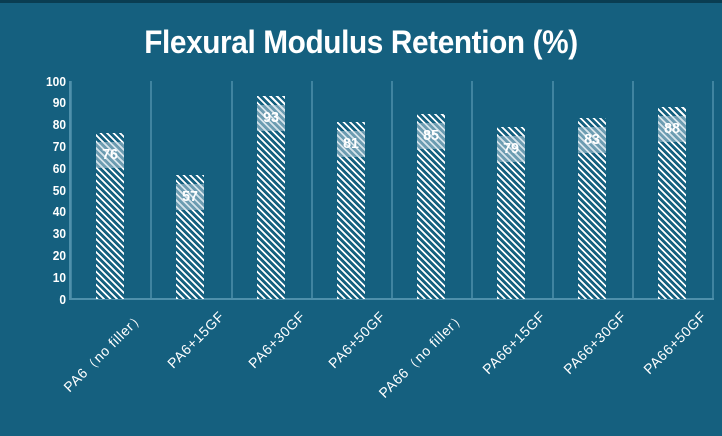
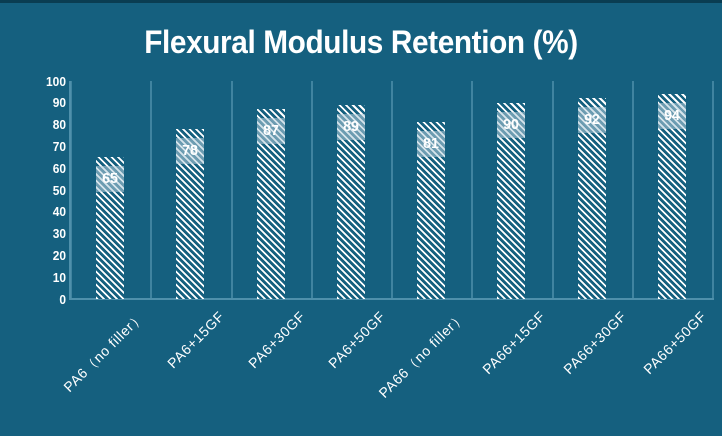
PA6（no filler）: 76 -> 65
PA6+15GF: 57 -> 78
PA6+30GF: 93 -> 87
PA6+50GF: 81 -> 89
PA66（no filler）: 85 -> 81
PA66+15GF: 79 -> 90
PA66+30GF: 83 -> 92
PA66+50GF: 88 -> 94
